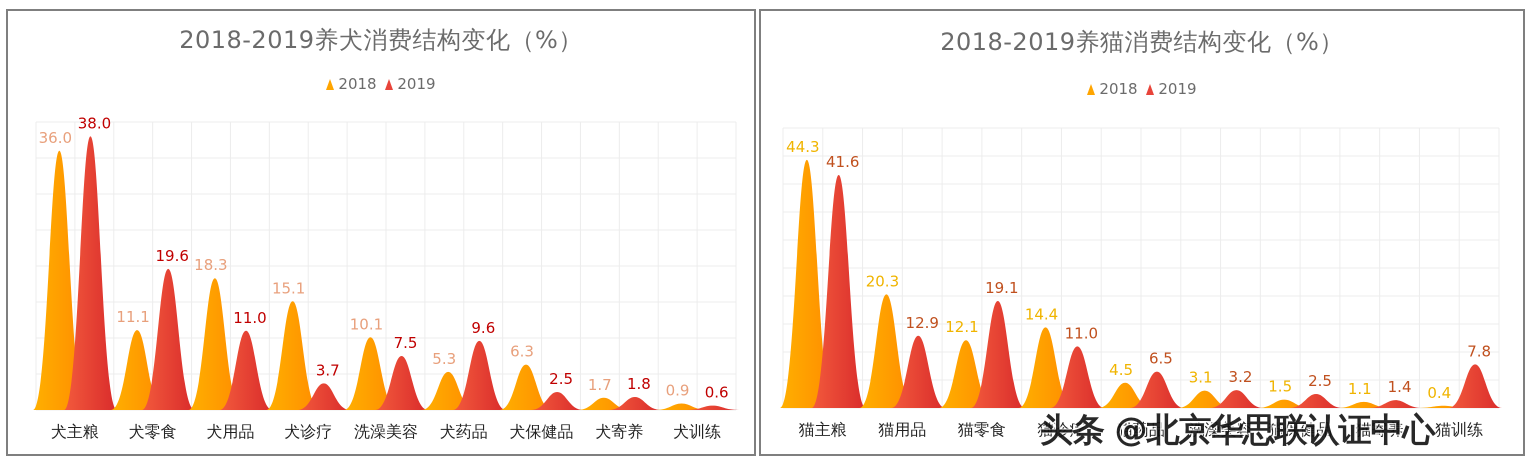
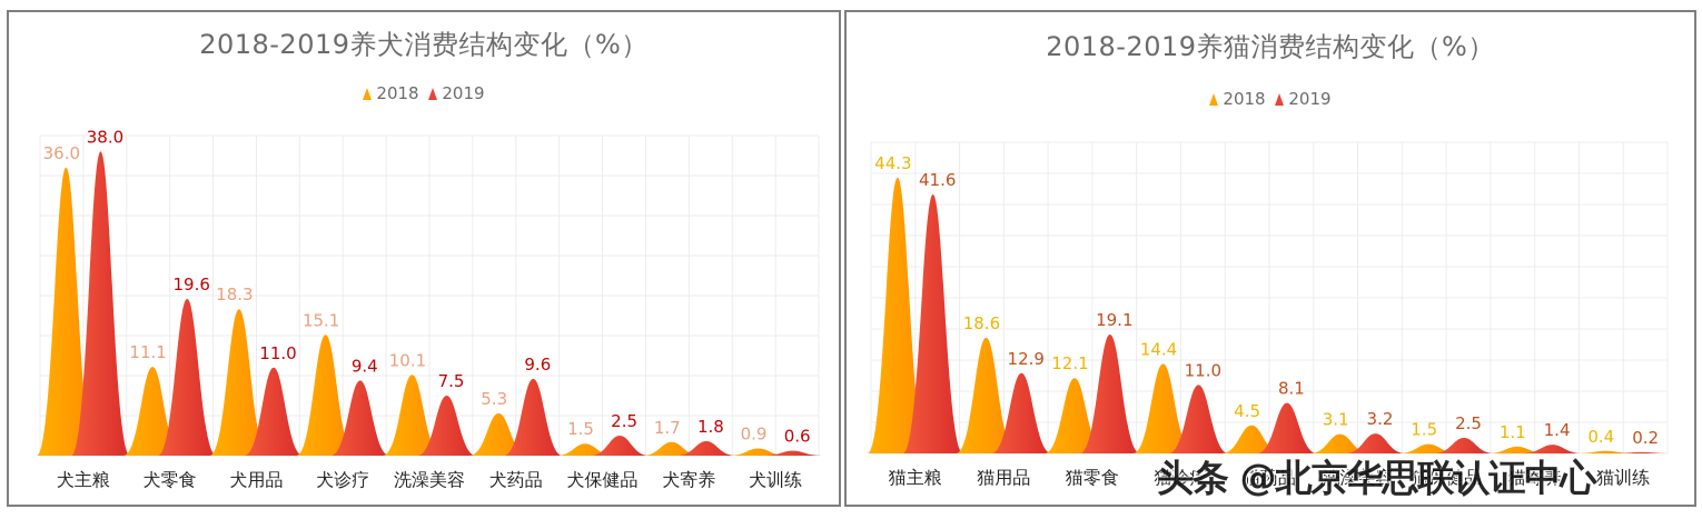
2018-2019养犬消费结构变化（%）/2019/犬诊疗: 3.7 -> 9.4
2018-2019养犬消费结构变化（%）/2018/犬保健品: 6.3 -> 1.5
2018-2019养猫消费结构变化（%）/2018/猫用品: 20.3 -> 18.6
2018-2019养猫消费结构变化（%）/2019/猫药品: 6.5 -> 8.1
2018-2019养猫消费结构变化（%）/2019/猫训练: 7.8 -> 0.2
